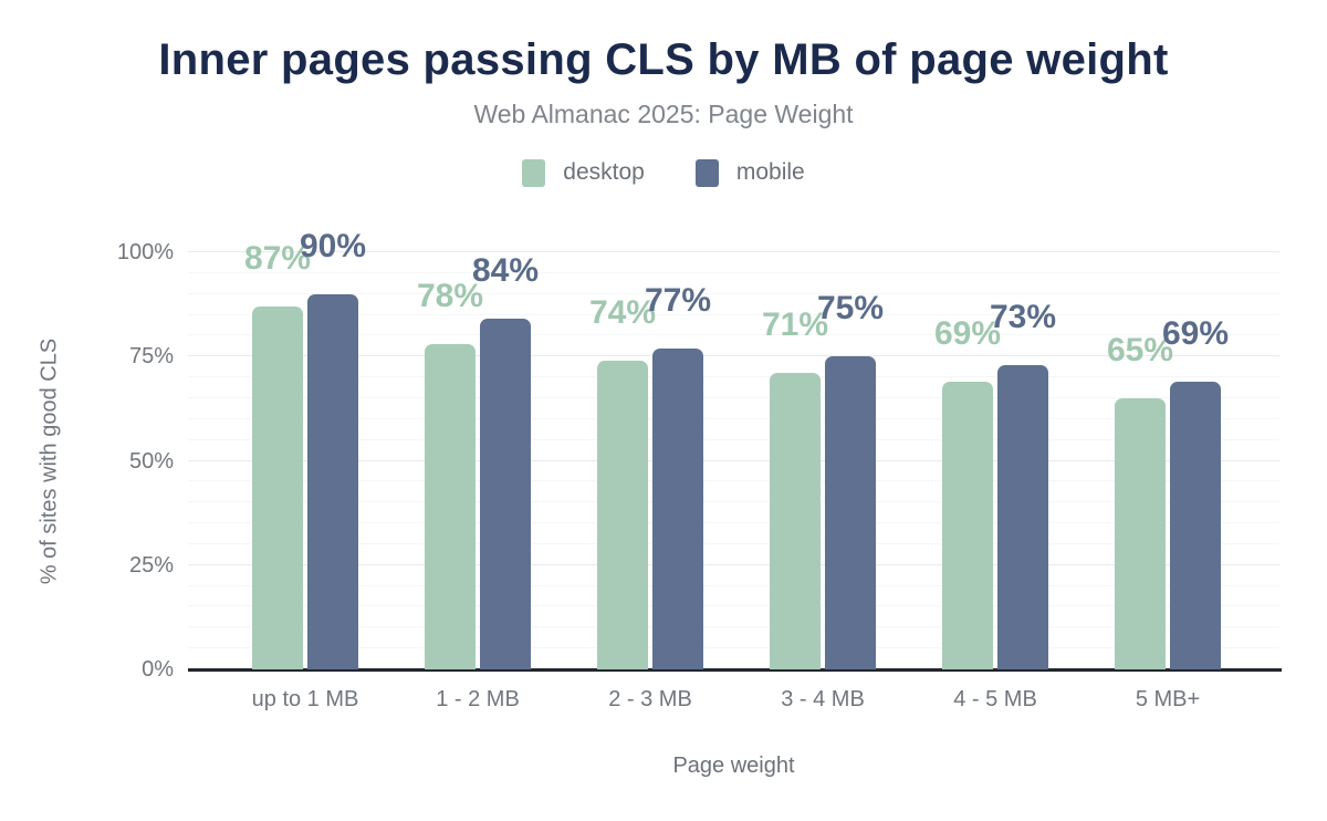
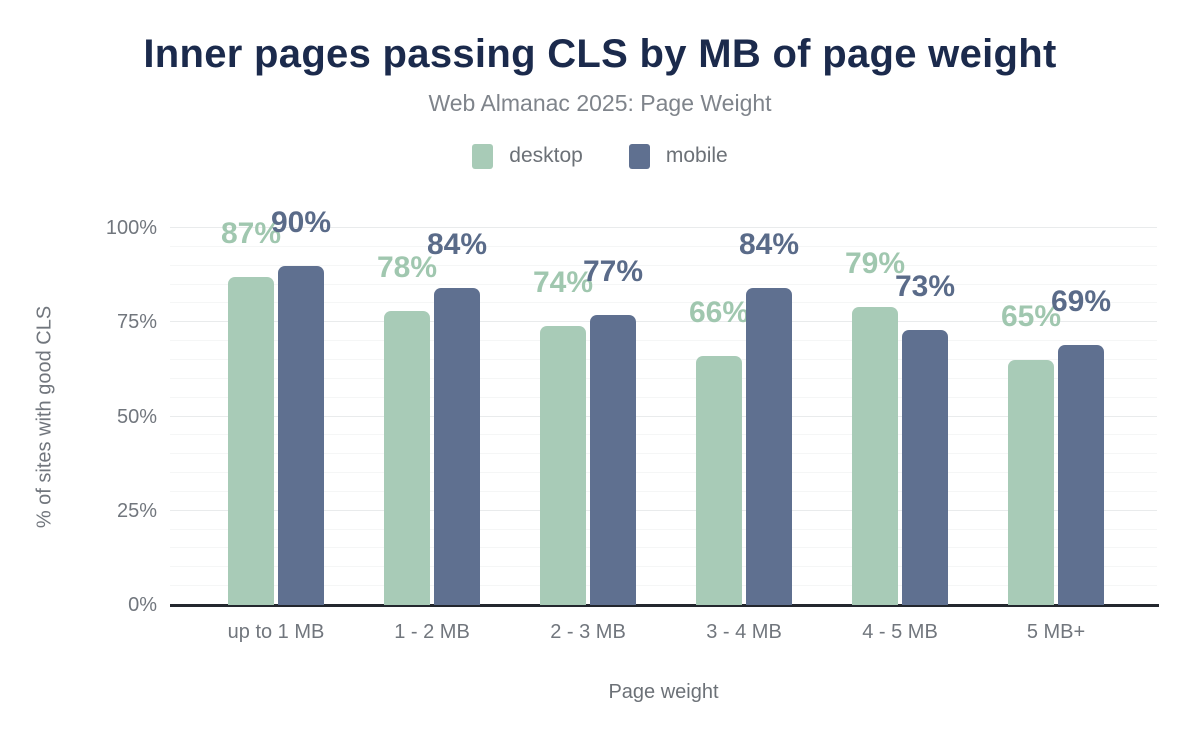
desktop/3 - 4 MB: 71% -> 66%
mobile/3 - 4 MB: 75% -> 84%
desktop/4 - 5 MB: 69% -> 79%
